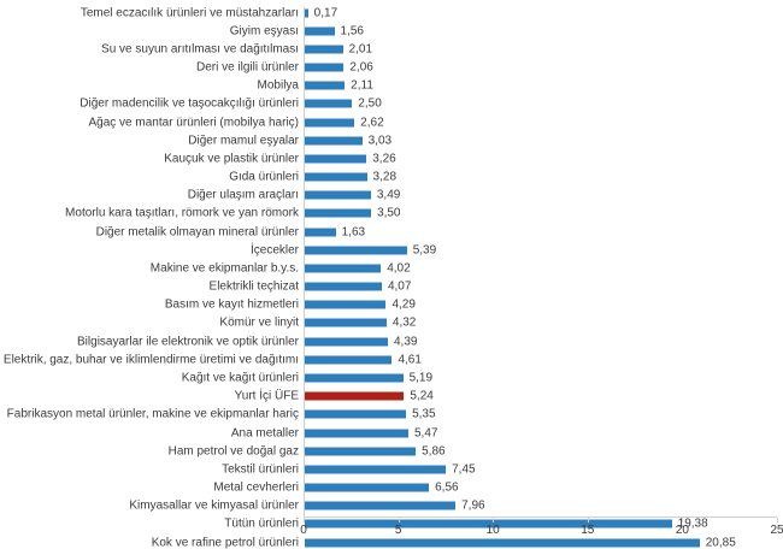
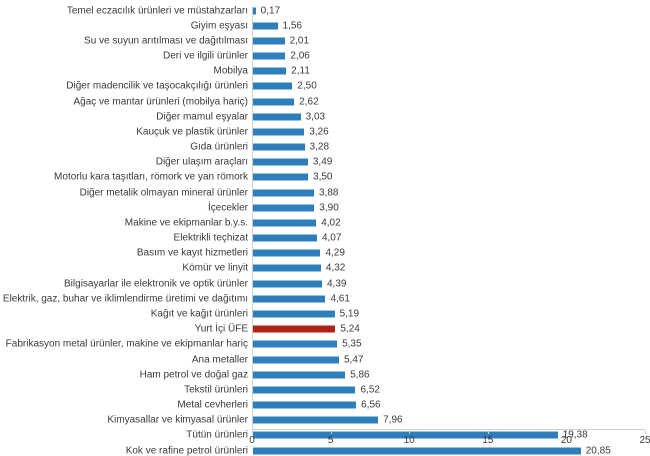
Diğer metalik olmayan mineral ürünler: 1,63 -> 3,88
İçecekler: 5,39 -> 3,90
Tekstil ürünleri: 7,45 -> 6,52
